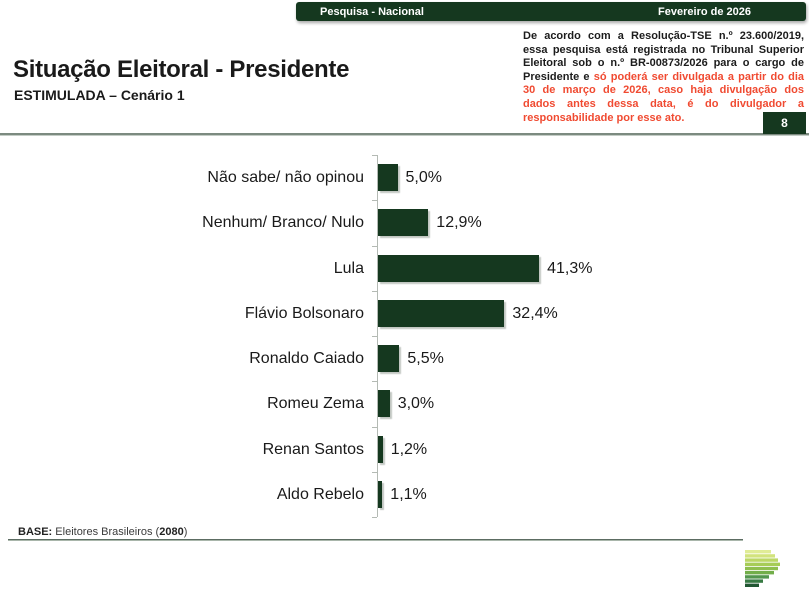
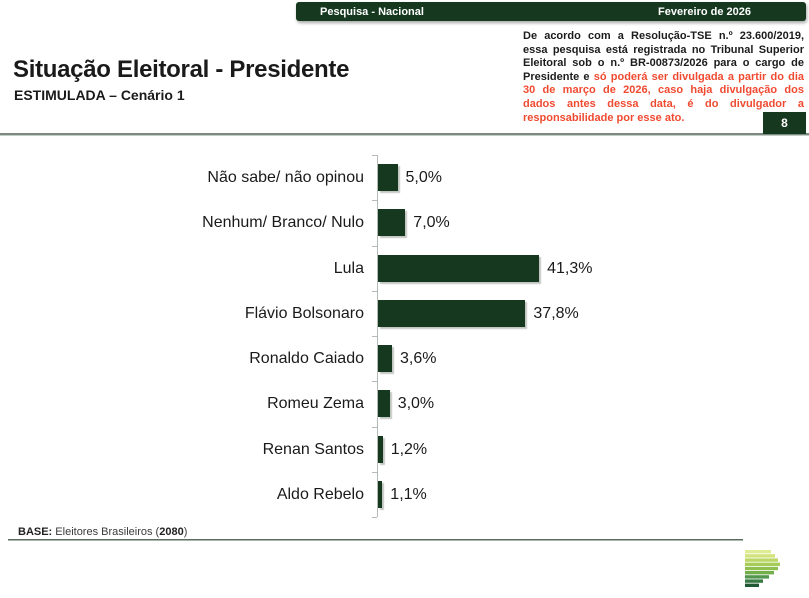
Nenhum/ Branco/ Nulo: 12,9% -> 7,0%
Flávio Bolsonaro: 32,4% -> 37,8%
Ronaldo Caiado: 5,5% -> 3,6%
